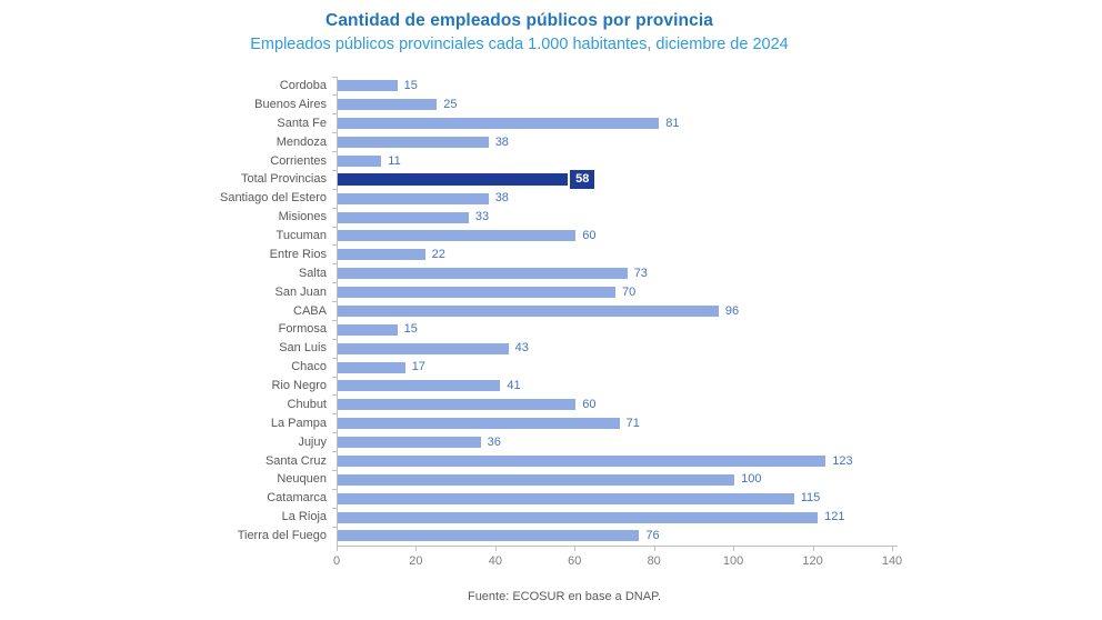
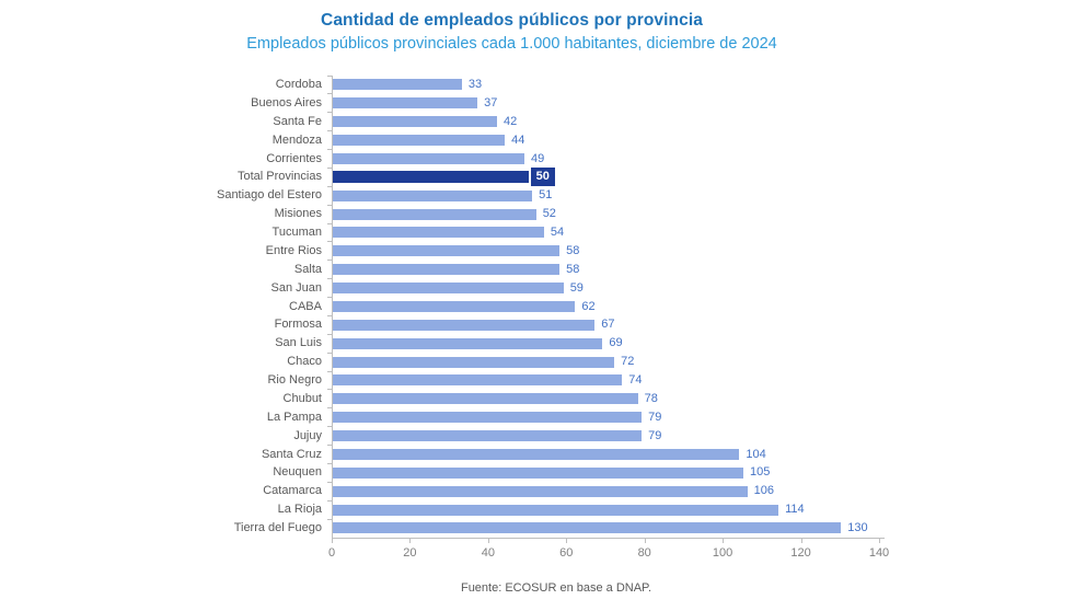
Cordoba: 15 -> 33
Buenos Aires: 25 -> 37
Santa Fe: 81 -> 42
Mendoza: 38 -> 44
Corrientes: 11 -> 49
Total Provincias: 58 -> 50
Santiago del Estero: 38 -> 51
Misiones: 33 -> 52
Tucuman: 60 -> 54
Entre Rios: 22 -> 58
Salta: 73 -> 58
San Juan: 70 -> 59
CABA: 96 -> 62
Formosa: 15 -> 67
San Luis: 43 -> 69
Chaco: 17 -> 72
Rio Negro: 41 -> 74
Chubut: 60 -> 78
La Pampa: 71 -> 79
Jujuy: 36 -> 79
Santa Cruz: 123 -> 104
Neuquen: 100 -> 105
Catamarca: 115 -> 106
La Rioja: 121 -> 114
Tierra del Fuego: 76 -> 130
